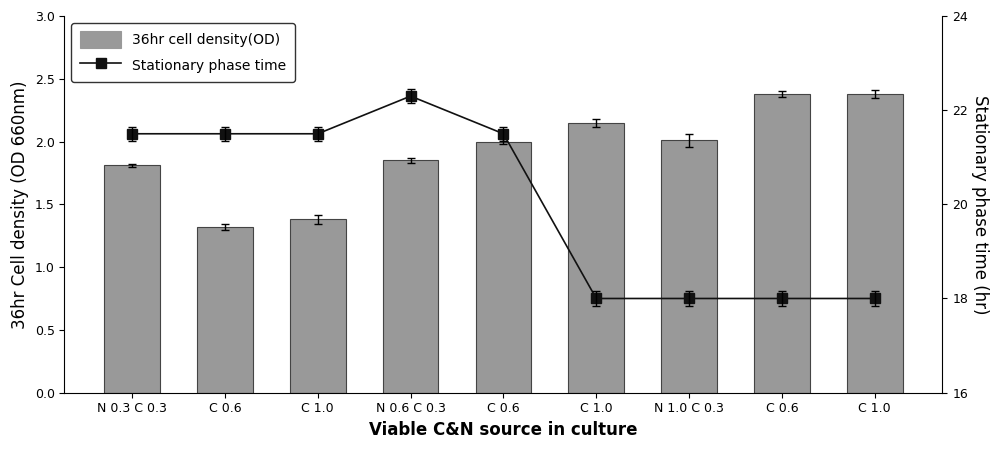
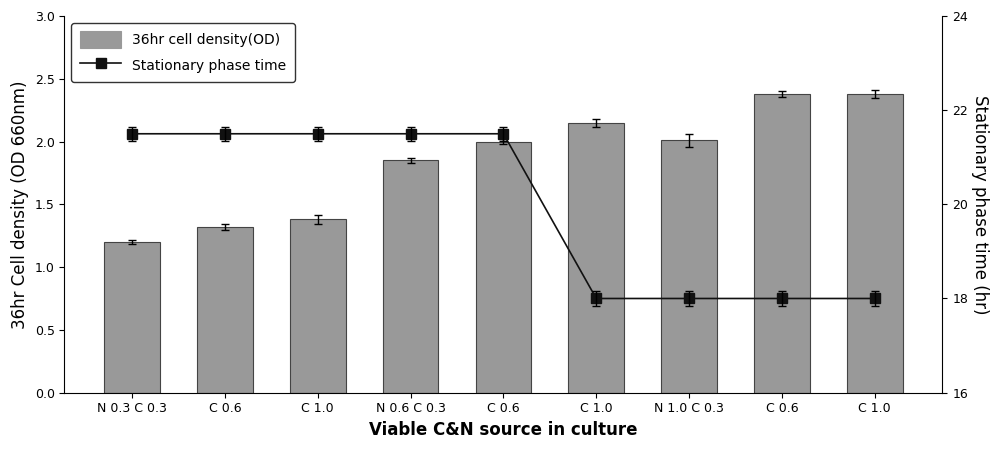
36hr cell density(OD)/N 0.3 C 0.3: 1.81 -> 1.20
Stationary phase time/N 0.6 C 0.3: 22.3 -> 21.5
